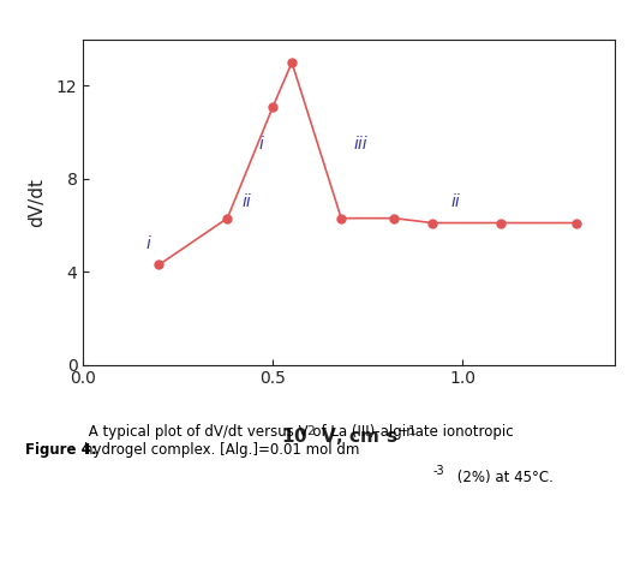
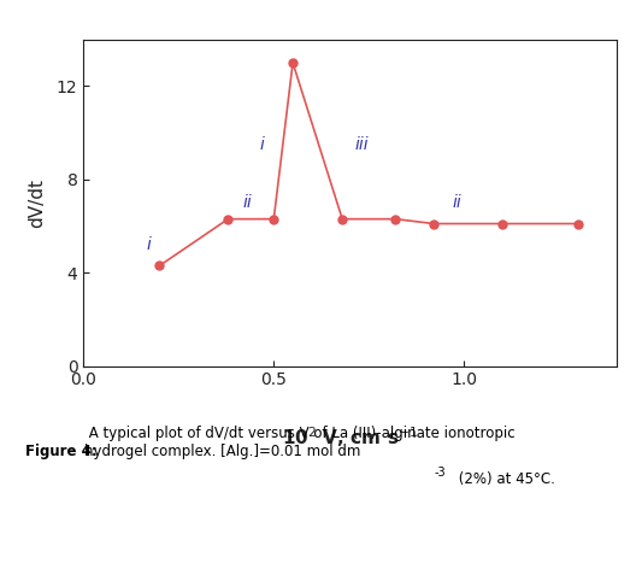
0.5: 11.1 -> 6.3
